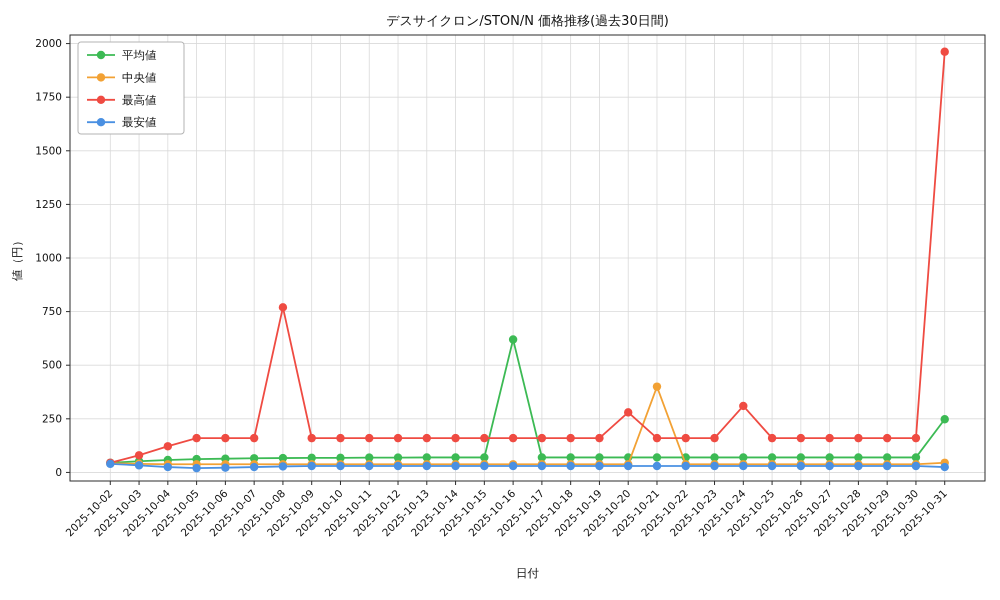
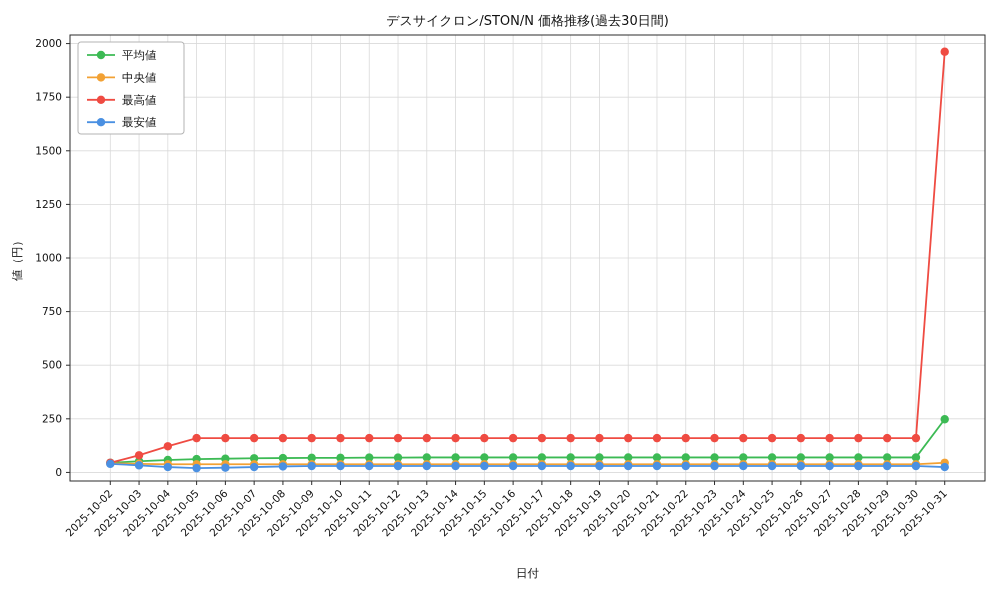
最高値/2025-10-08: 770 -> 160
平均値/2025-10-16: 620 -> 70
最高値/2025-10-20: 280 -> 160
中央値/2025-10-21: 400 -> 40
最高値/2025-10-24: 310 -> 160
